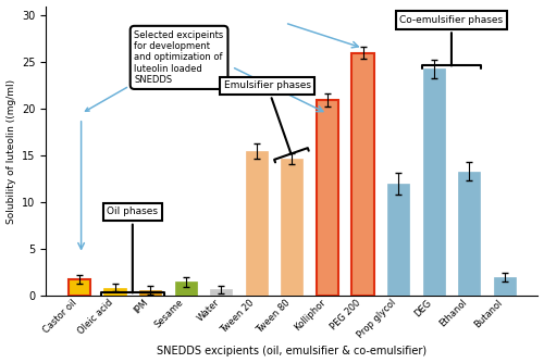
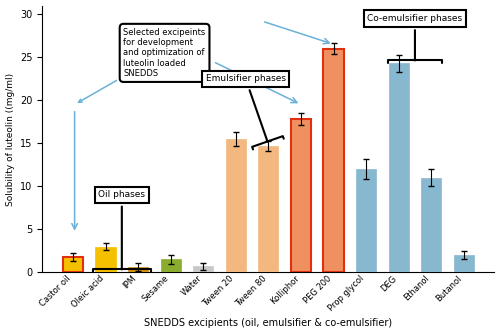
Oleic acid: 0.9 -> 3.0
Kolliphor: 21.0 -> 17.8
Ethanol: 13.3 -> 11.0
